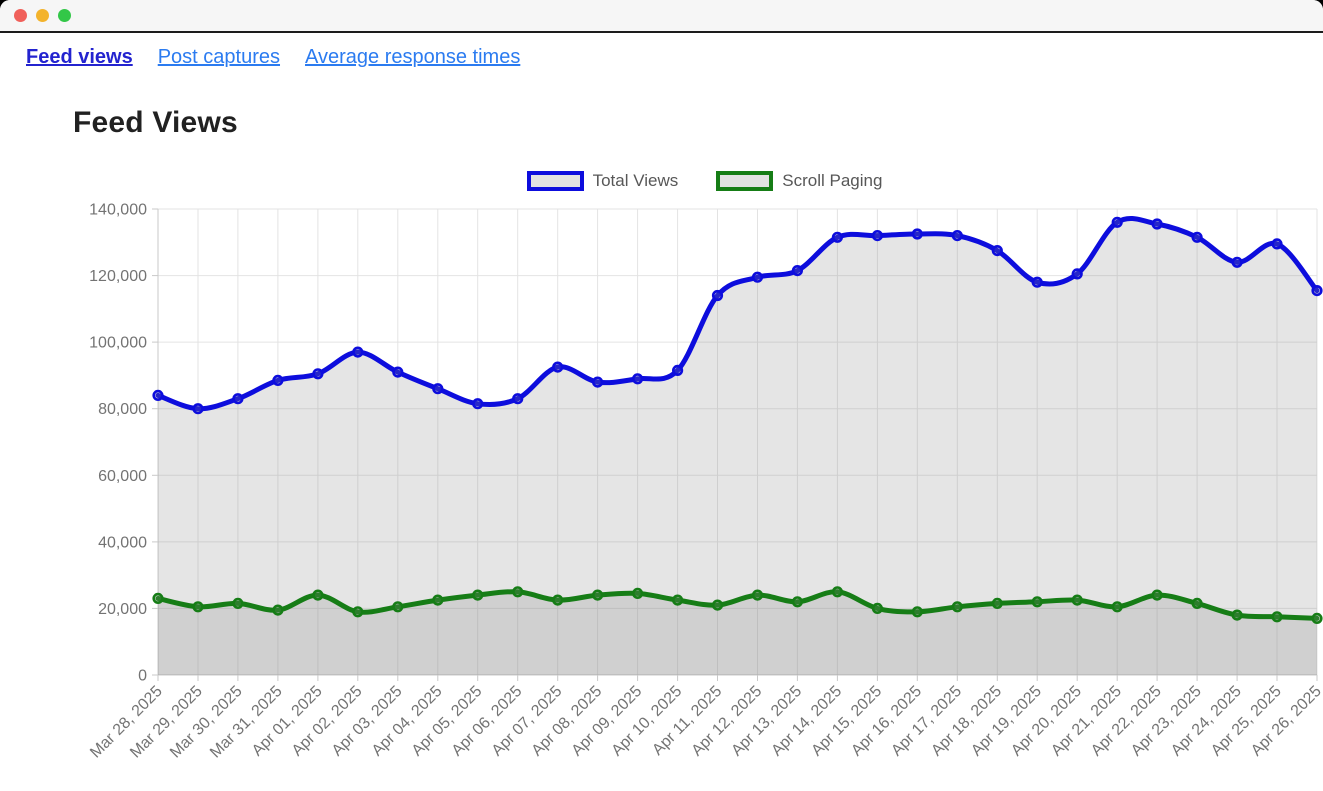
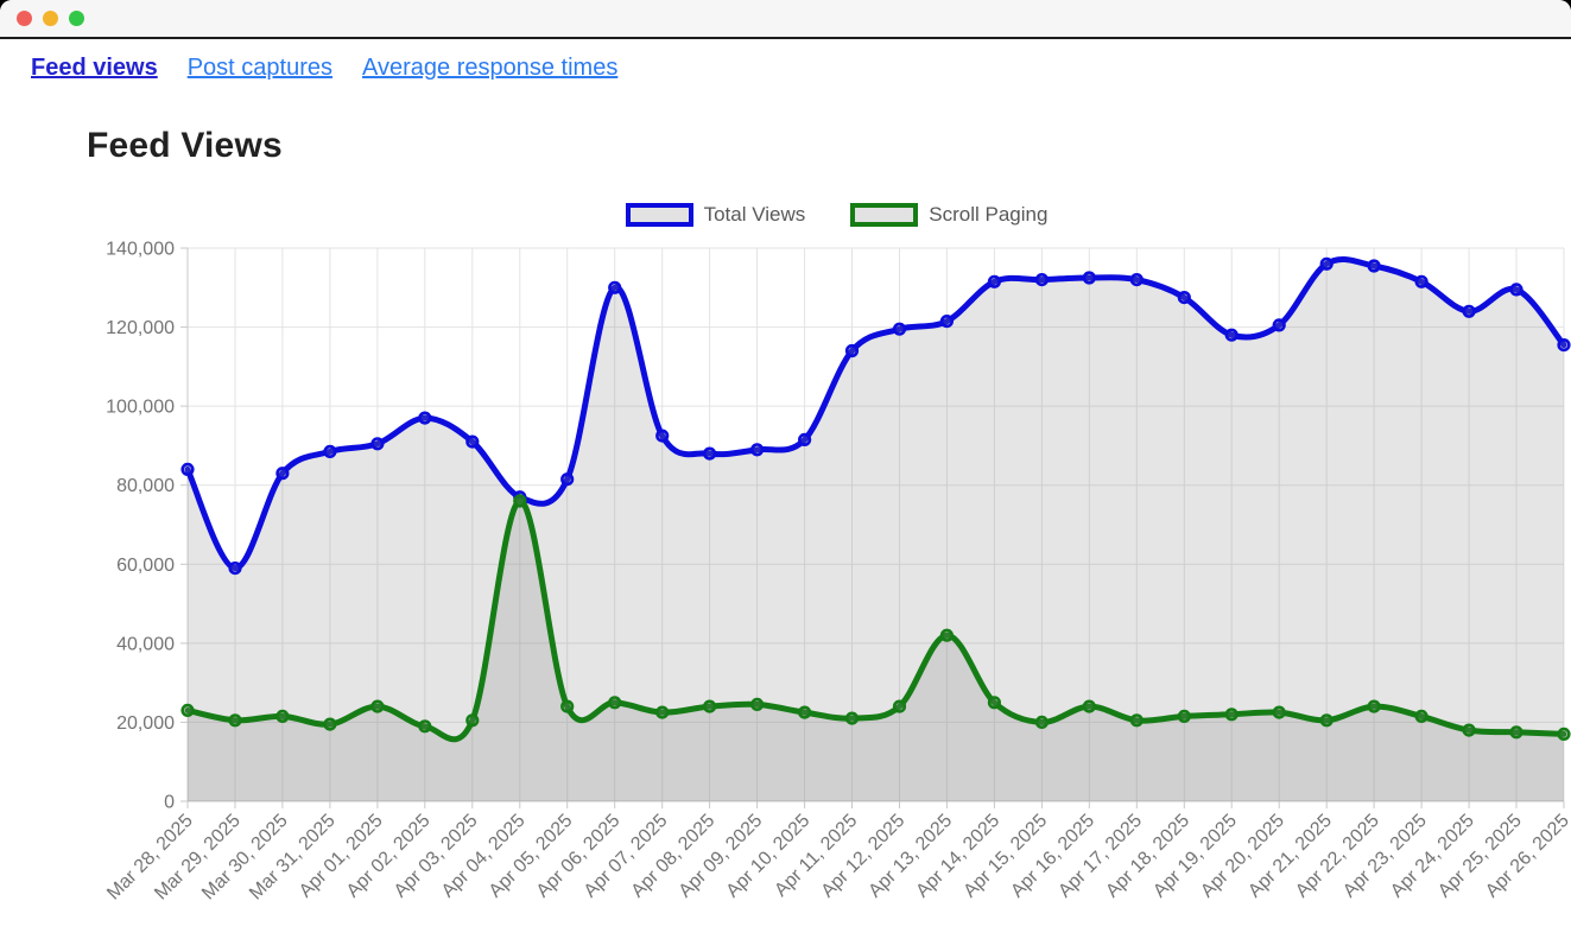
Total Views/Mar 29, 2025: 80000 -> 59000
Total Views/Apr 04, 2025: 86000 -> 77000
Scroll Paging/Apr 04, 2025: 22000 -> 76000
Total Views/Apr 06, 2025: 83000 -> 130000
Scroll Paging/Apr 13, 2025: 22000 -> 42000
Scroll Paging/Apr 16, 2025: 19000 -> 24000
